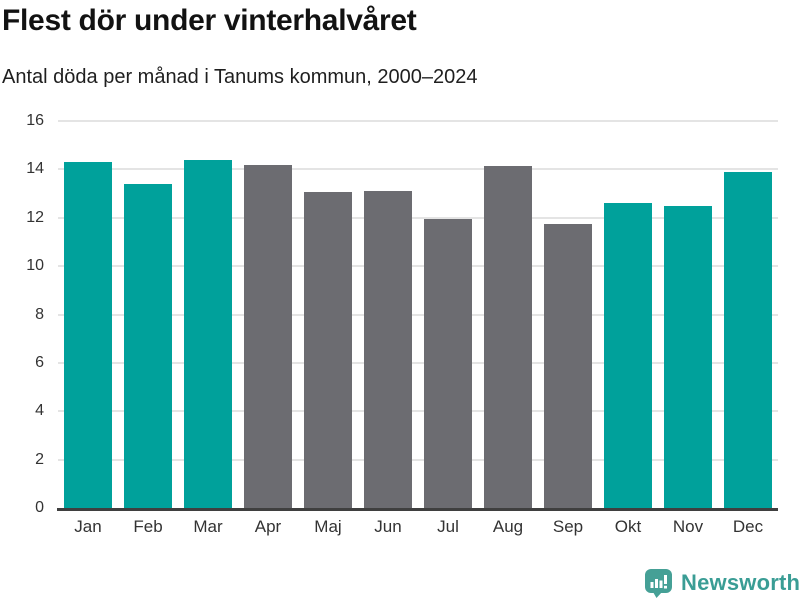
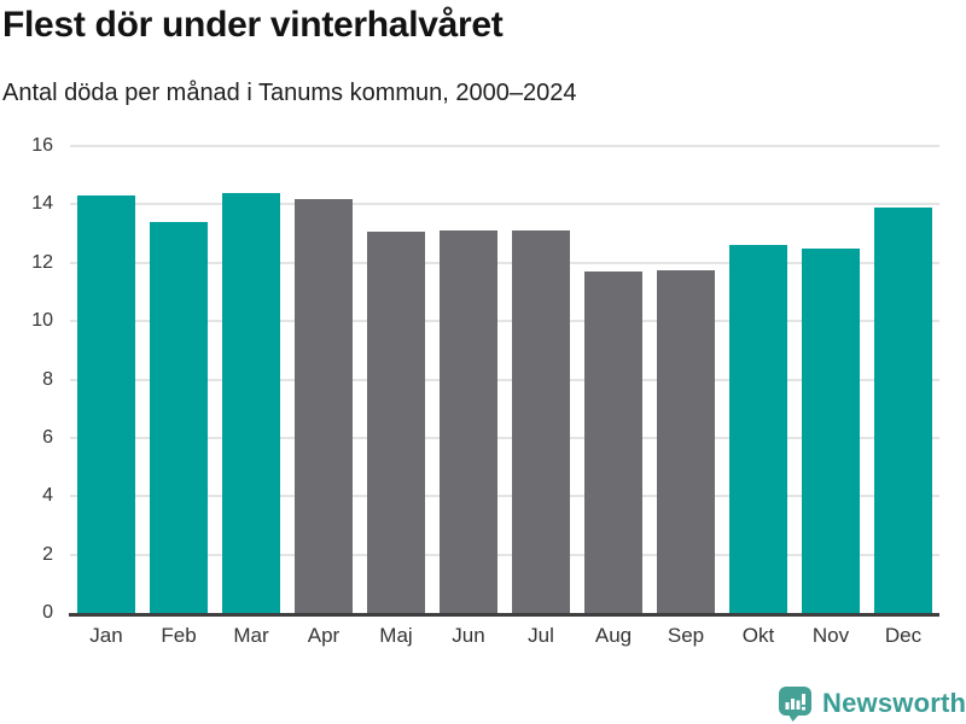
Jul: 11.9 -> 13.1
Aug: 14.2 -> 11.7
